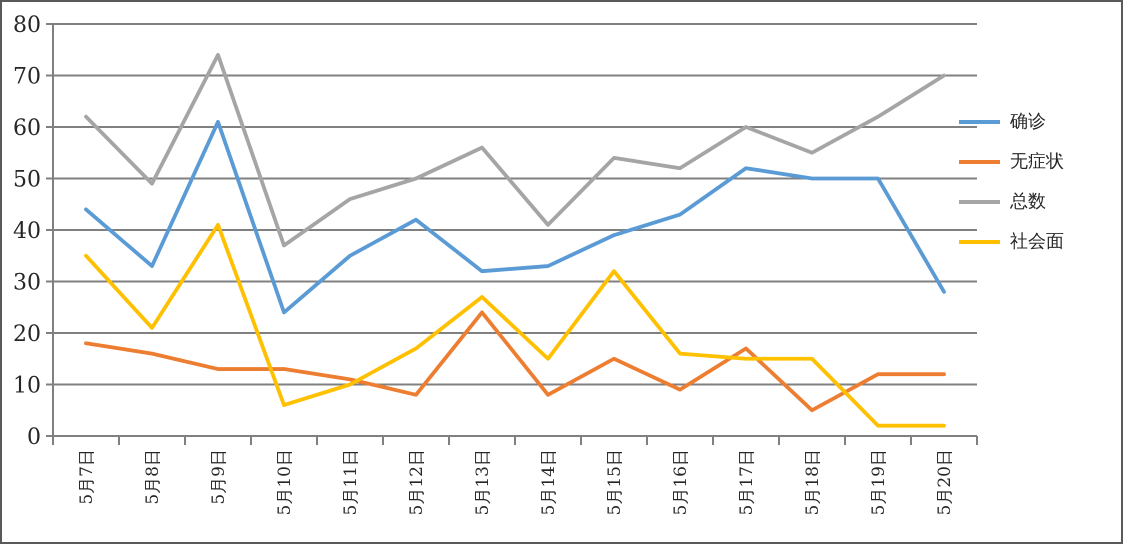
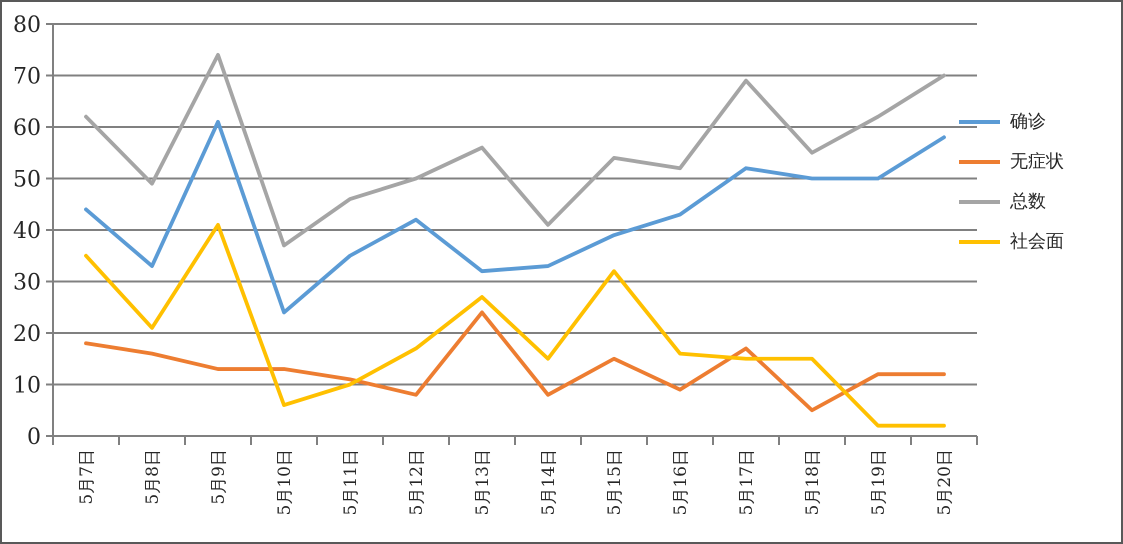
总数/5月17日: 60 -> 69
确诊/5月20日: 28 -> 58
